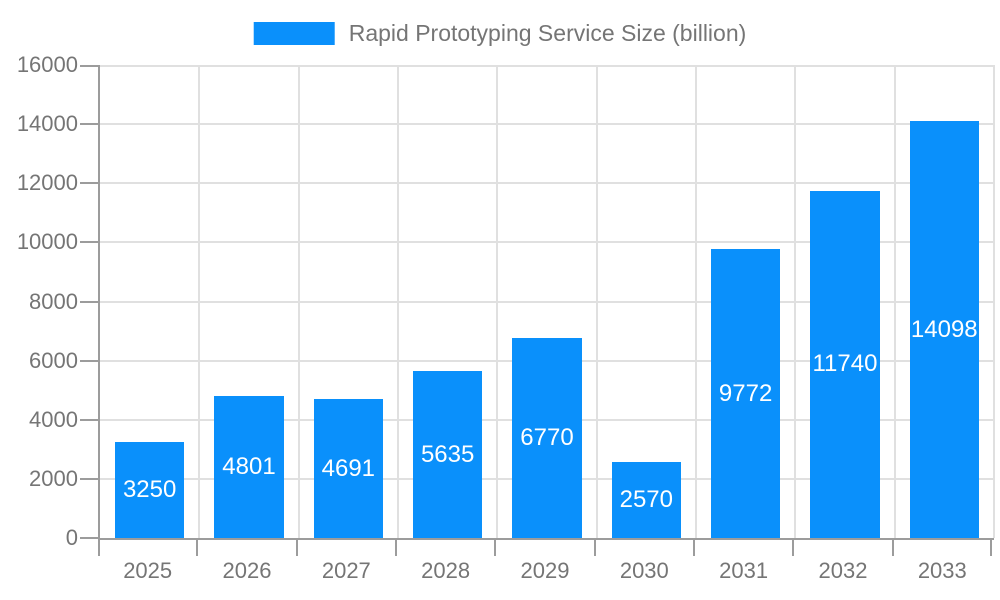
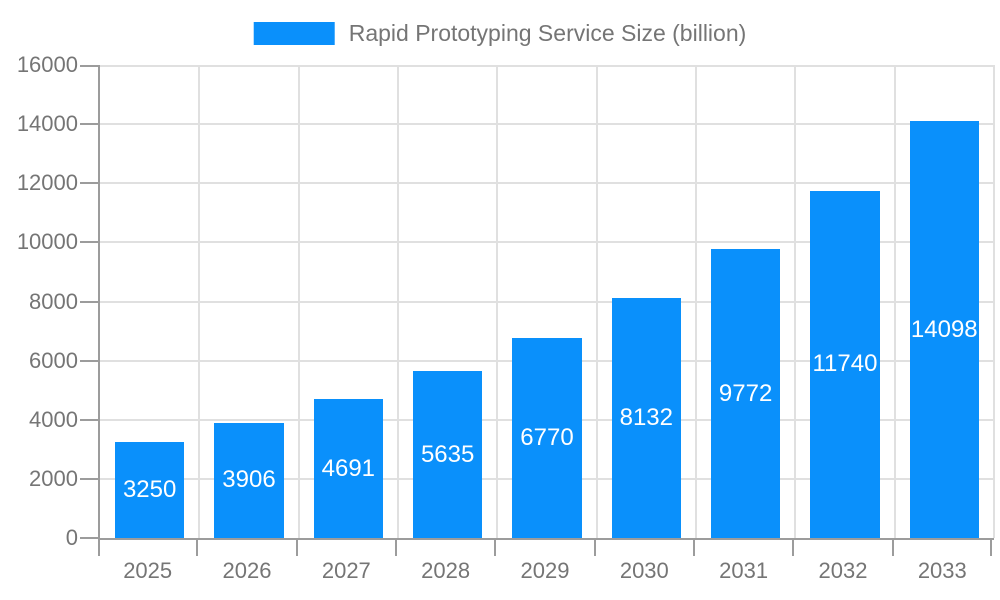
2026: 4801 -> 3906
2030: 2570 -> 8132
